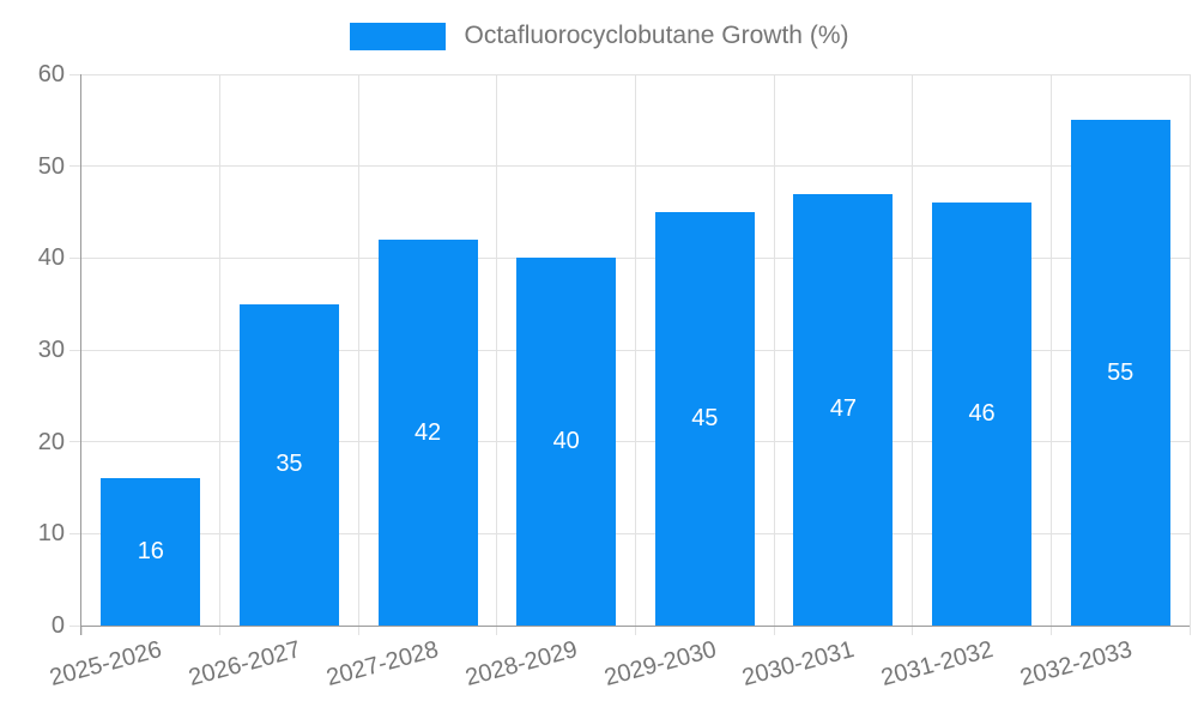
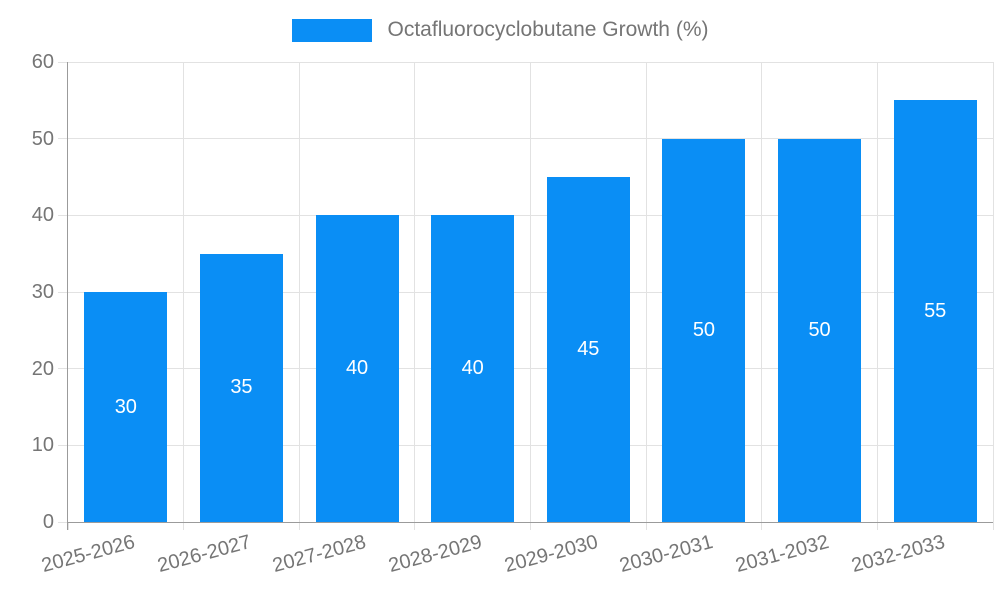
2025-2026: 16 -> 30
2027-2028: 42 -> 40
2030-2031: 47 -> 50
2031-2032: 46 -> 50
